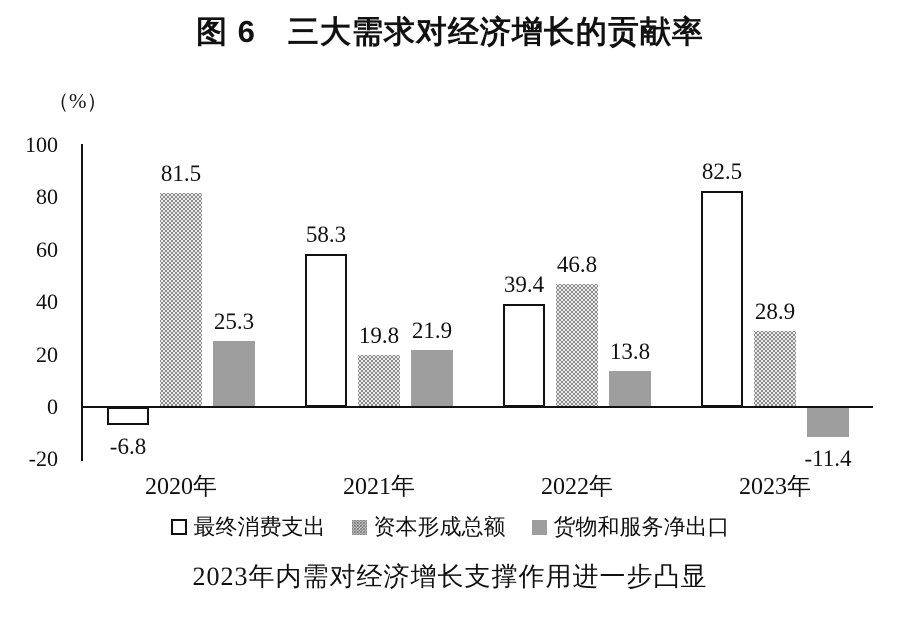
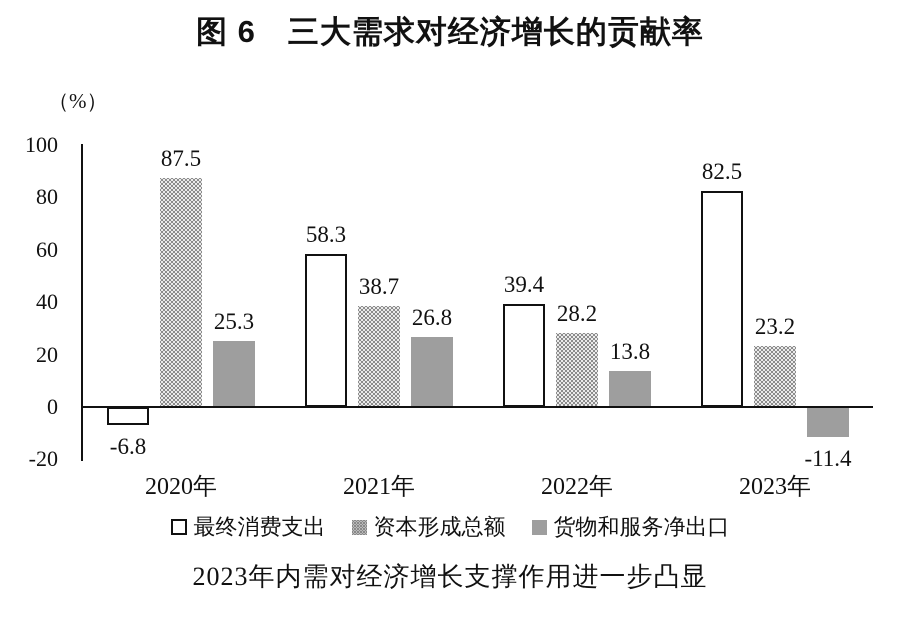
资本形成总额/2020年: 81.5 -> 87.5
资本形成总额/2021年: 19.8 -> 38.7
货物和服务净出口/2021年: 21.9 -> 26.8
资本形成总额/2022年: 46.8 -> 28.2
资本形成总额/2023年: 28.9 -> 23.2
